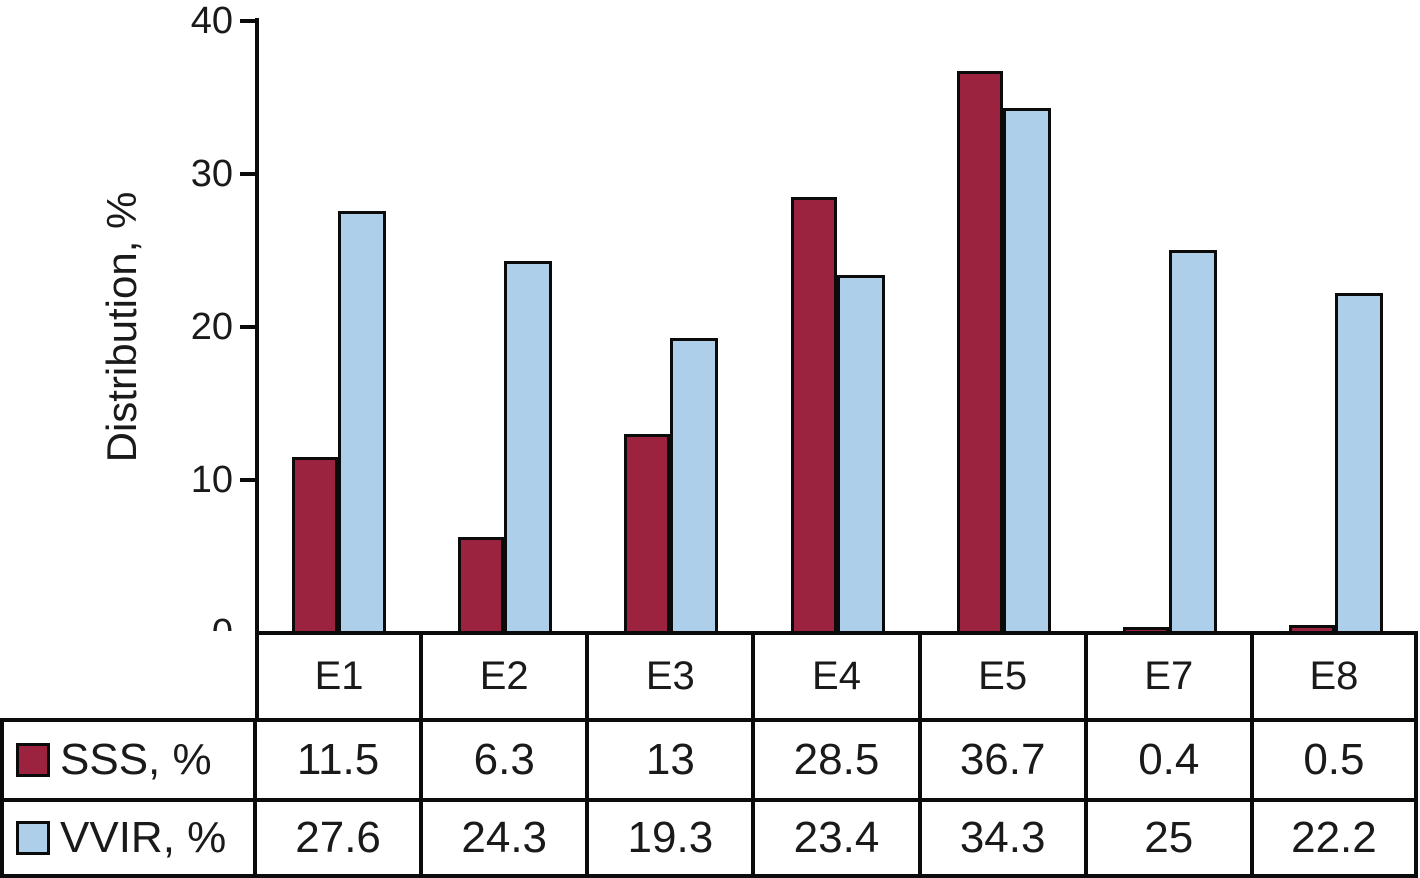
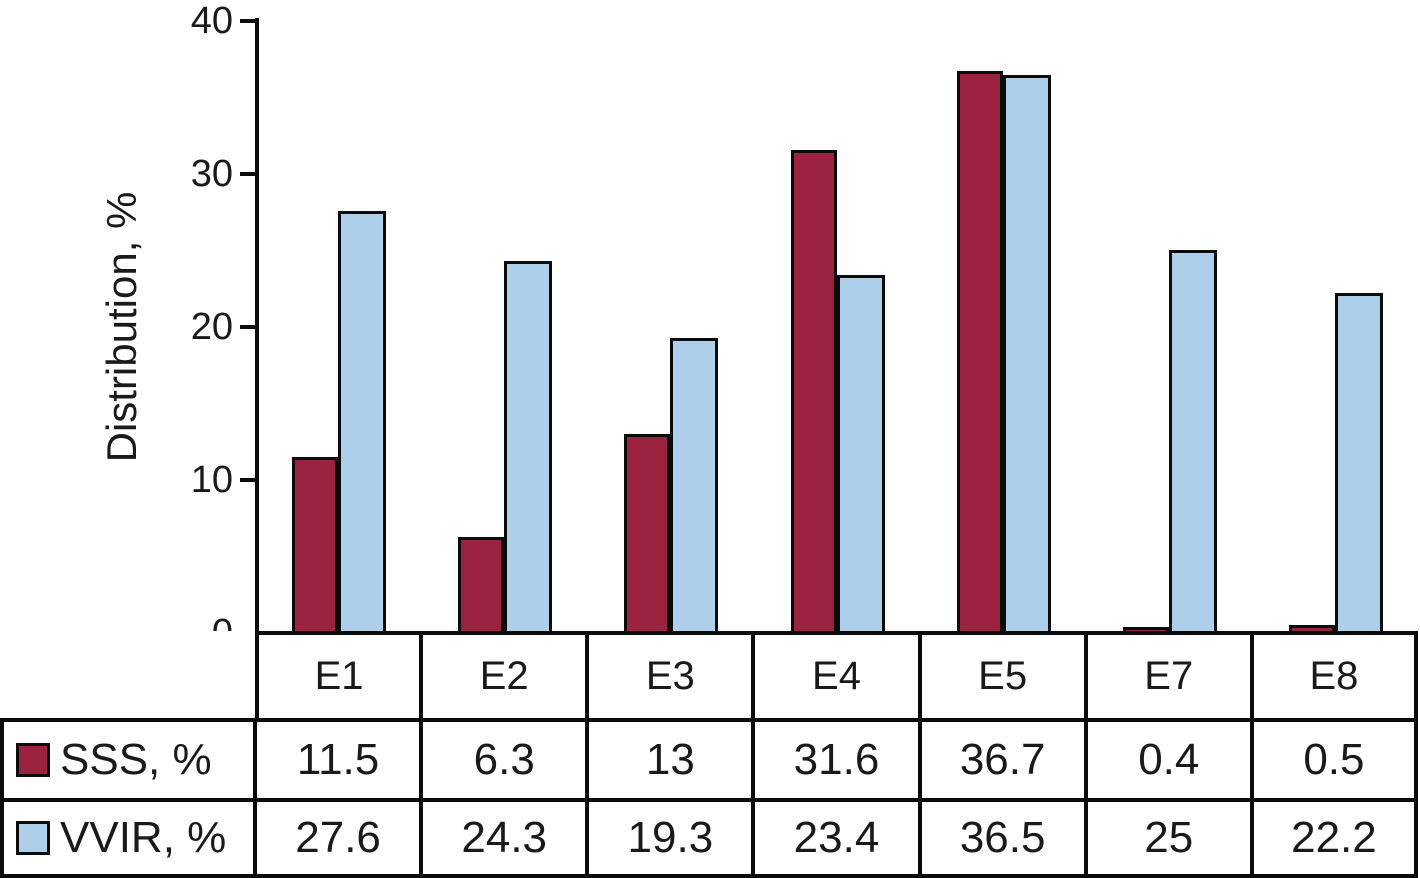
SSS, %/E4: 28.5 -> 31.6
VVIR, %/E5: 34.3 -> 36.5
